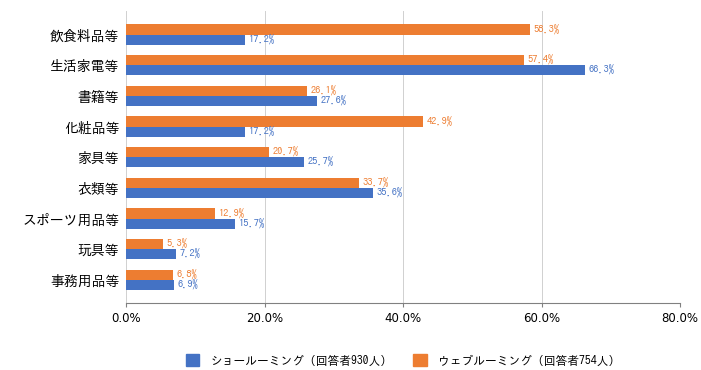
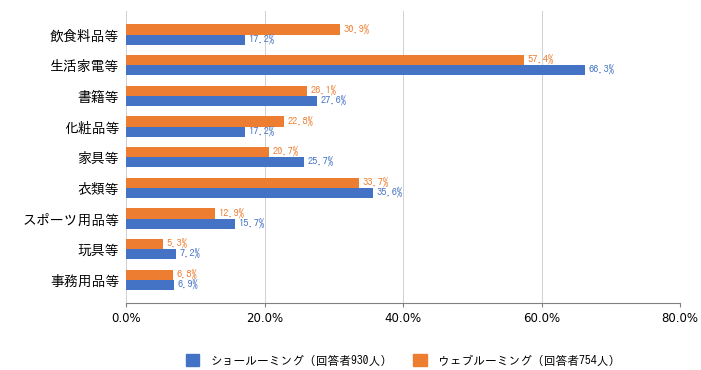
ウェブルーミング（回答者754人）/飲食料品等: 58.3% -> 30.9%
ウェブルーミング（回答者754人）/化粧品等: 42.9% -> 22.8%
